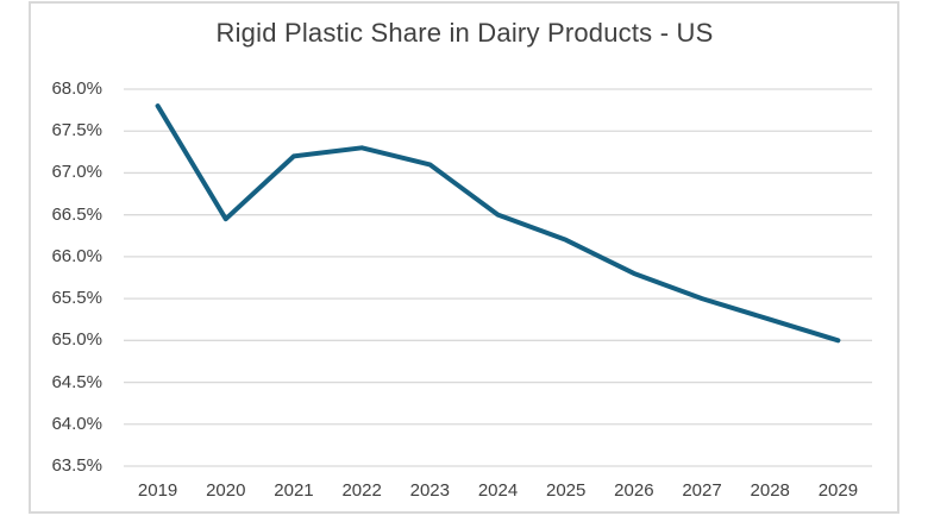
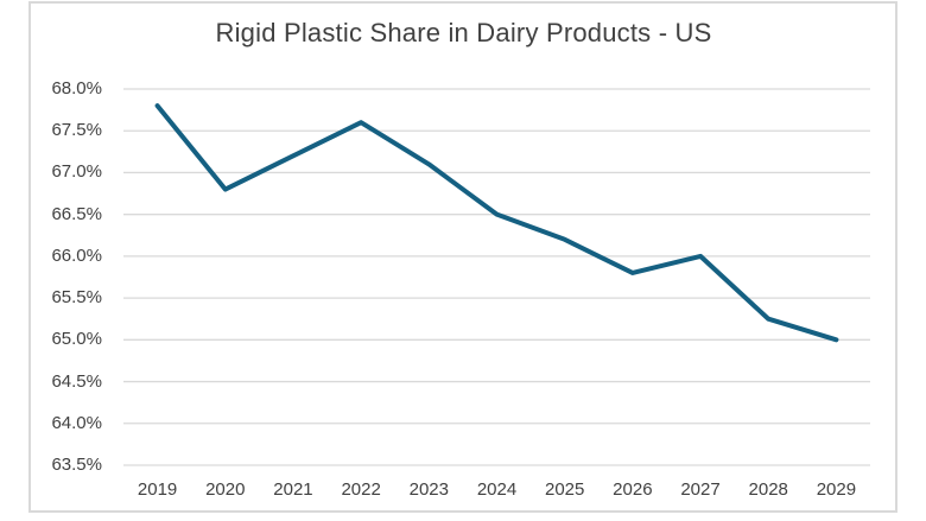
2020: 66.5% -> 66.8%
2022: 67.3% -> 67.6%
2027: 65.5% -> 66.0%
